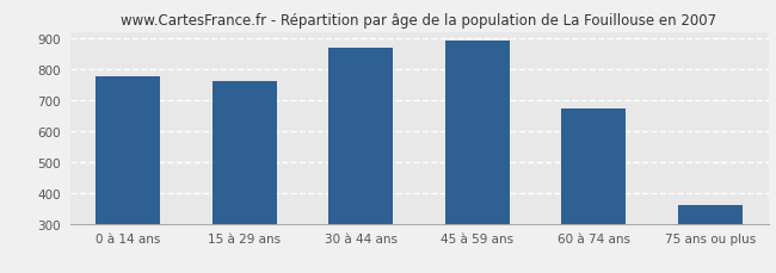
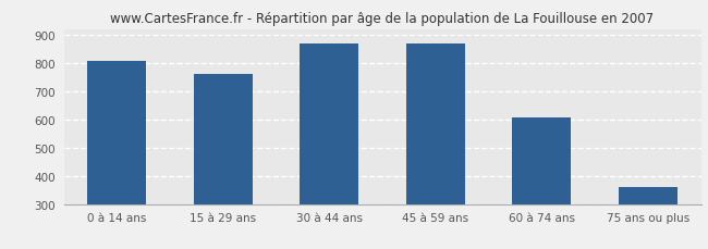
0 à 14 ans: 775 -> 805
45 à 59 ans: 893 -> 870
60 à 74 ans: 672 -> 605
